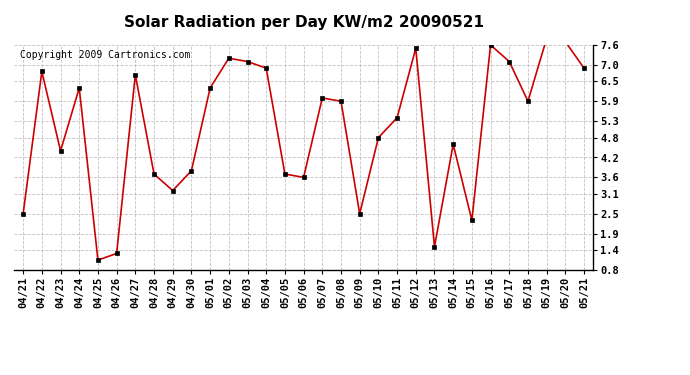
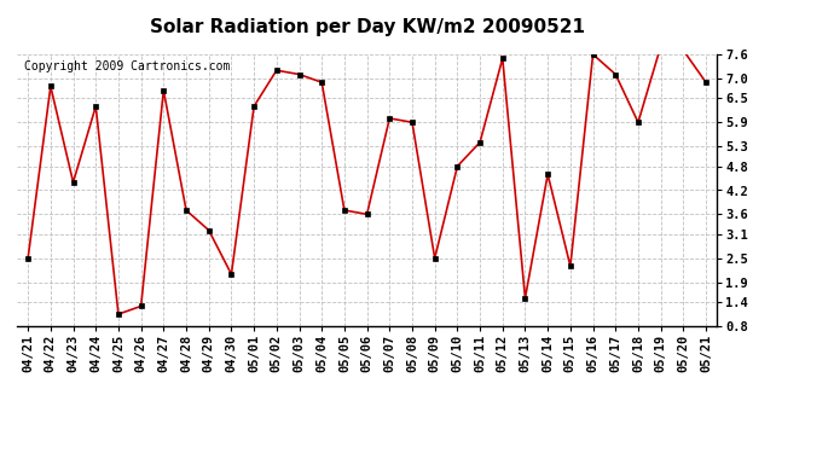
04/30: 3.8 -> 2.1
